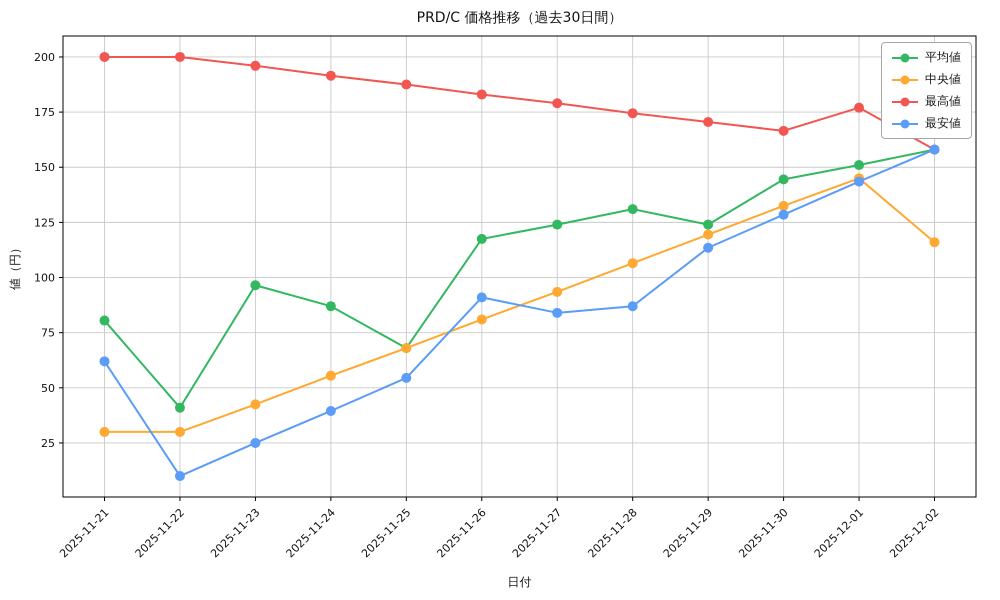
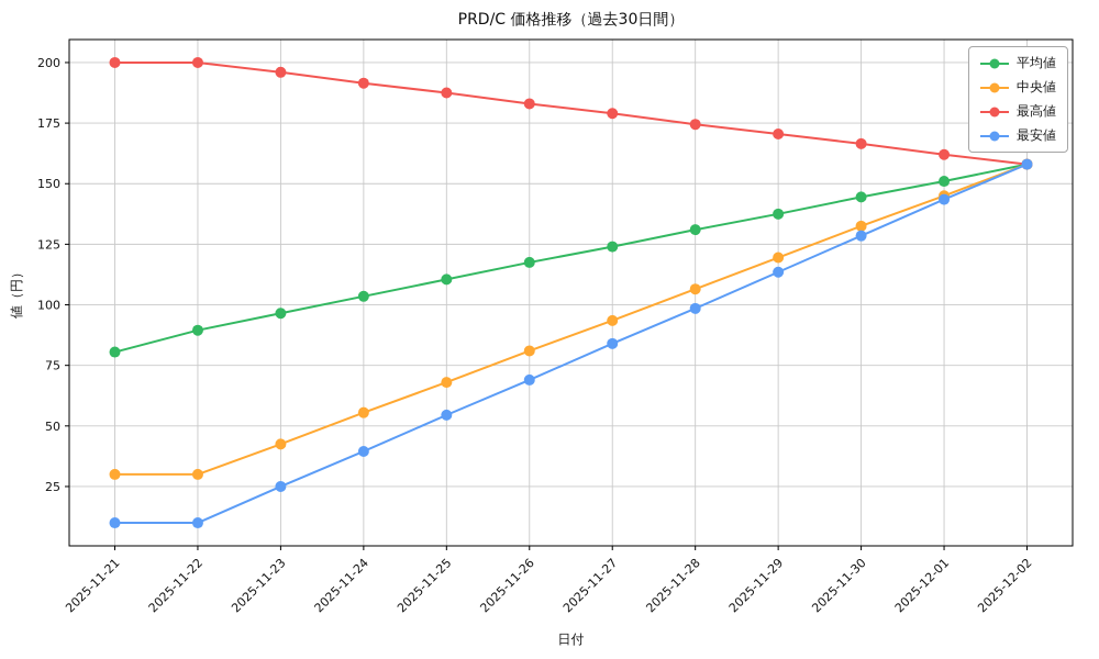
最安値/2025-11-21: 62 -> 10
平均値/2025-11-22: 41 -> 90
平均値/2025-11-24: 87 -> 104
平均値/2025-11-25: 68 -> 110
最安値/2025-11-26: 91 -> 69
最安値/2025-11-28: 87 -> 98
平均値/2025-11-29: 124 -> 138
最高値/2025-12-01: 177 -> 162
中央値/2025-12-02: 116 -> 158
